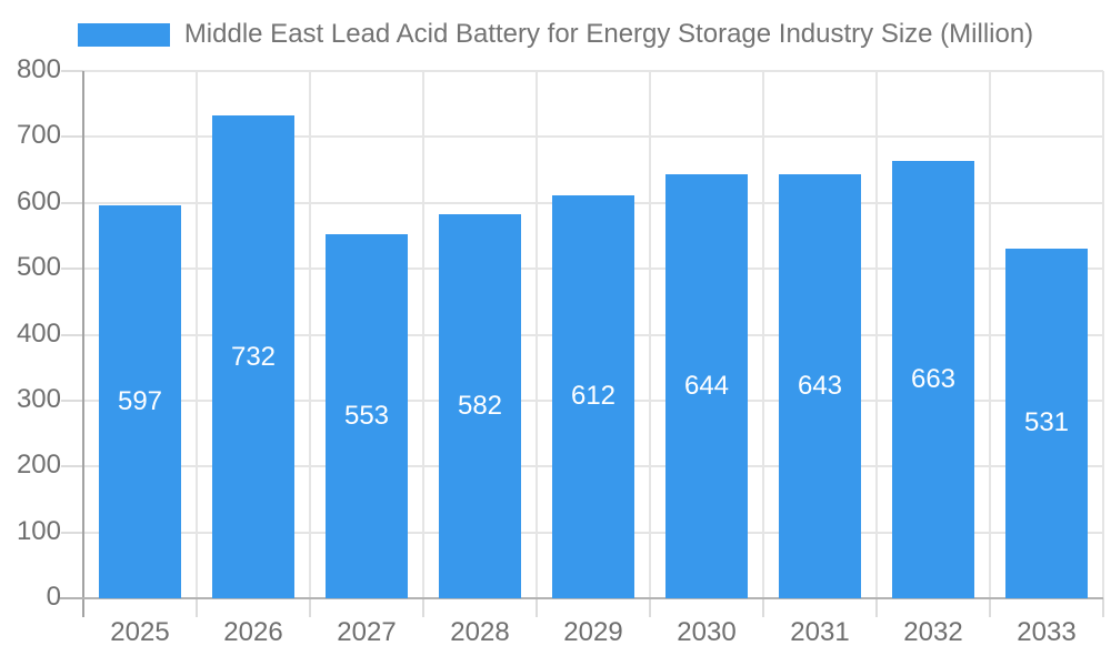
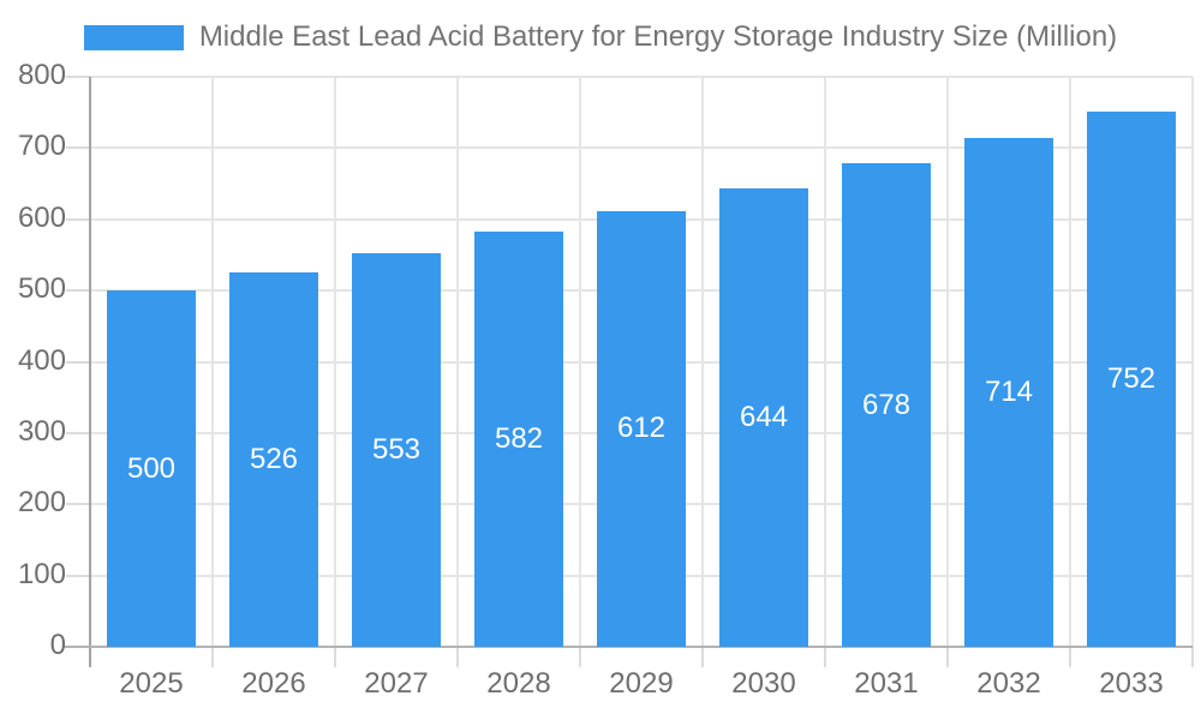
2025: 597 -> 500
2026: 732 -> 526
2031: 643 -> 678
2032: 663 -> 714
2033: 531 -> 752
